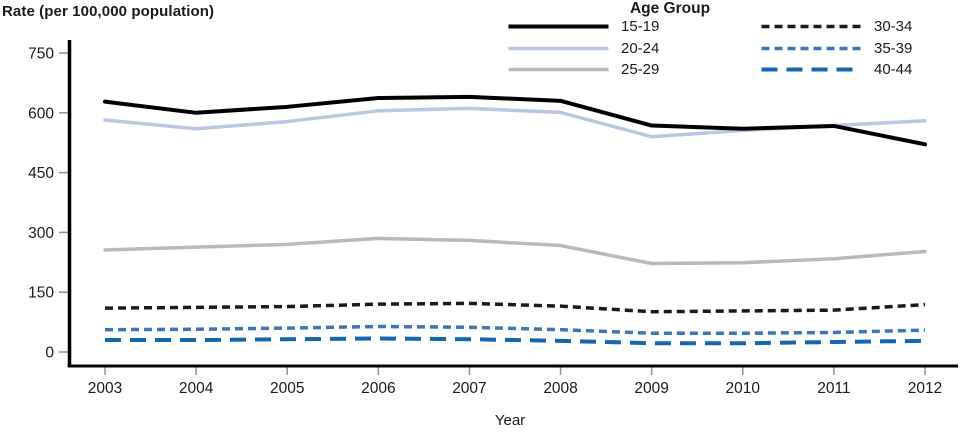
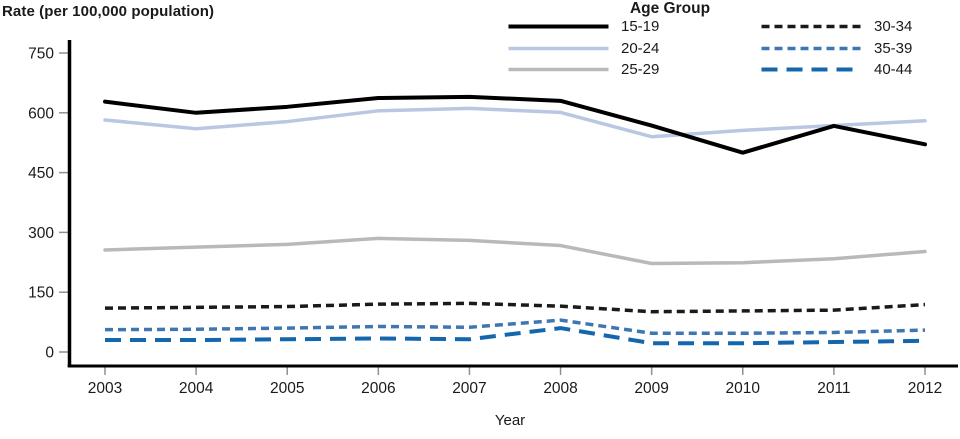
35-39/2008: 60 -> 80
40-44/2008: 30 -> 60
15-19/2010: 560 -> 500
